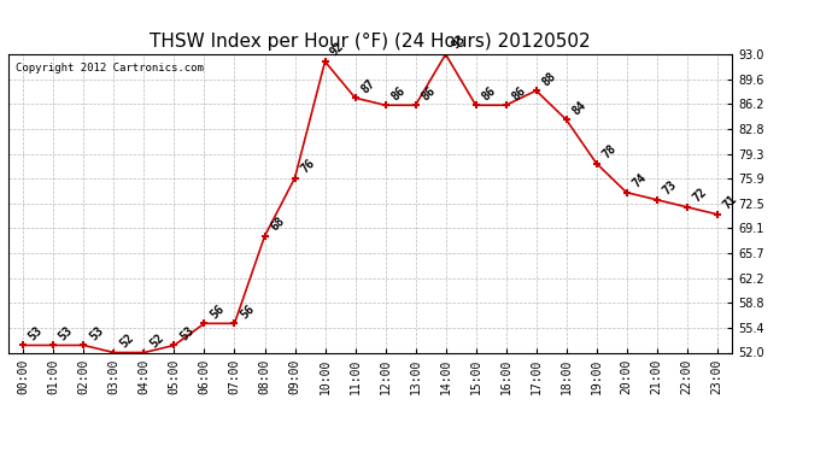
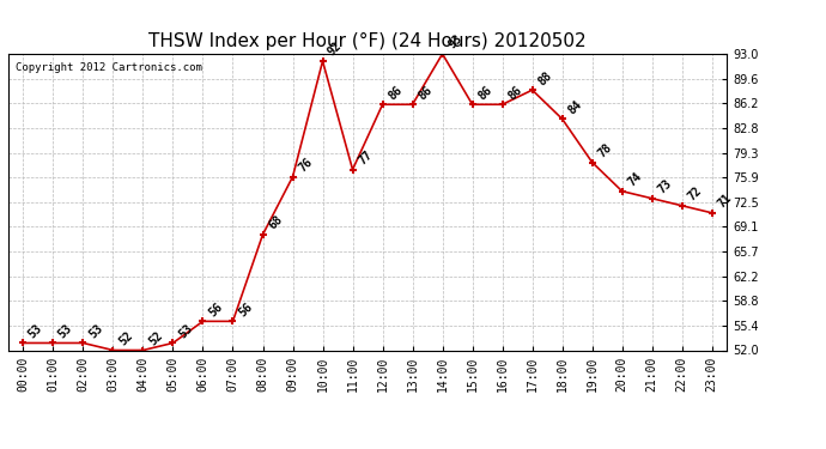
11:00: 87 -> 77
